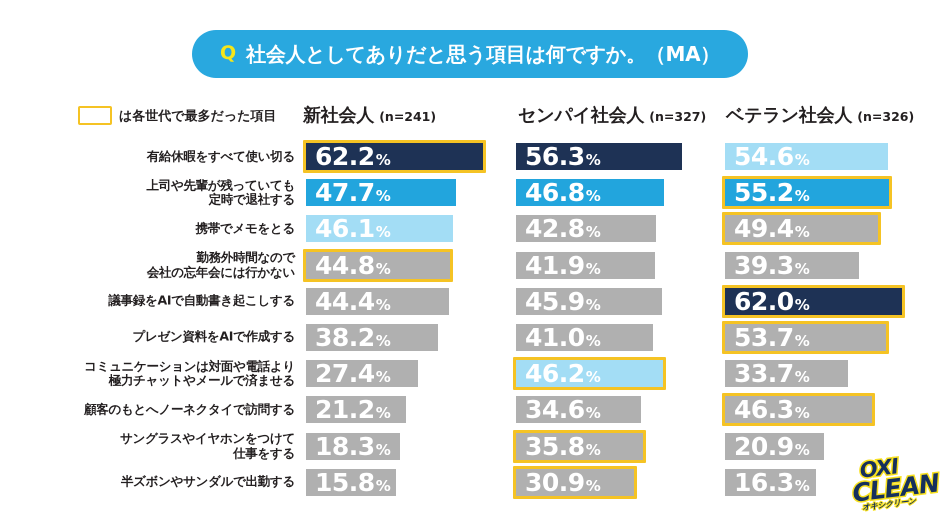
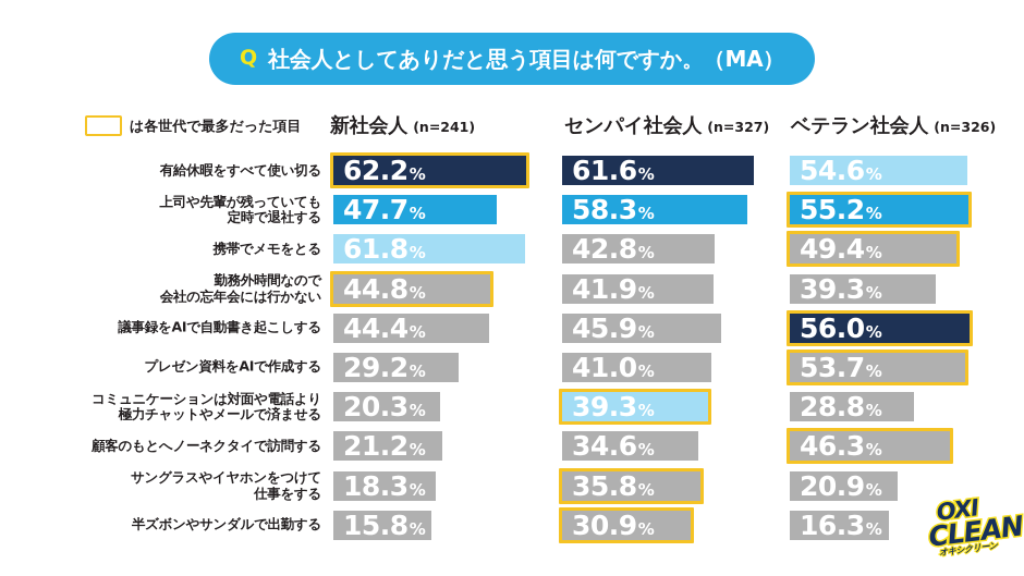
センパイ社会人/有給休暇をすべて使い切る: 56.3 -> 61.6
センパイ社会人/上司や先輩が残っていても 定時で退社する: 46.8 -> 58.3
新社会人/携帯でメモをとる: 46.1 -> 61.8
ベテラン社会人/議事録をAIで自動書き起こしする: 62.0 -> 56.0
新社会人/プレゼン資料をAIで作成する: 38.2 -> 29.2
新社会人/コミュニケーションは対面や電話より 極力チャットやメールで済ませる: 27.4 -> 20.3
センパイ社会人/コミュニケーションは対面や電話より 極力チャットやメールで済ませる: 46.2 -> 39.3
ベテラン社会人/コミュニケーションは対面や電話より 極力チャットやメールで済ませる: 33.7 -> 28.8
